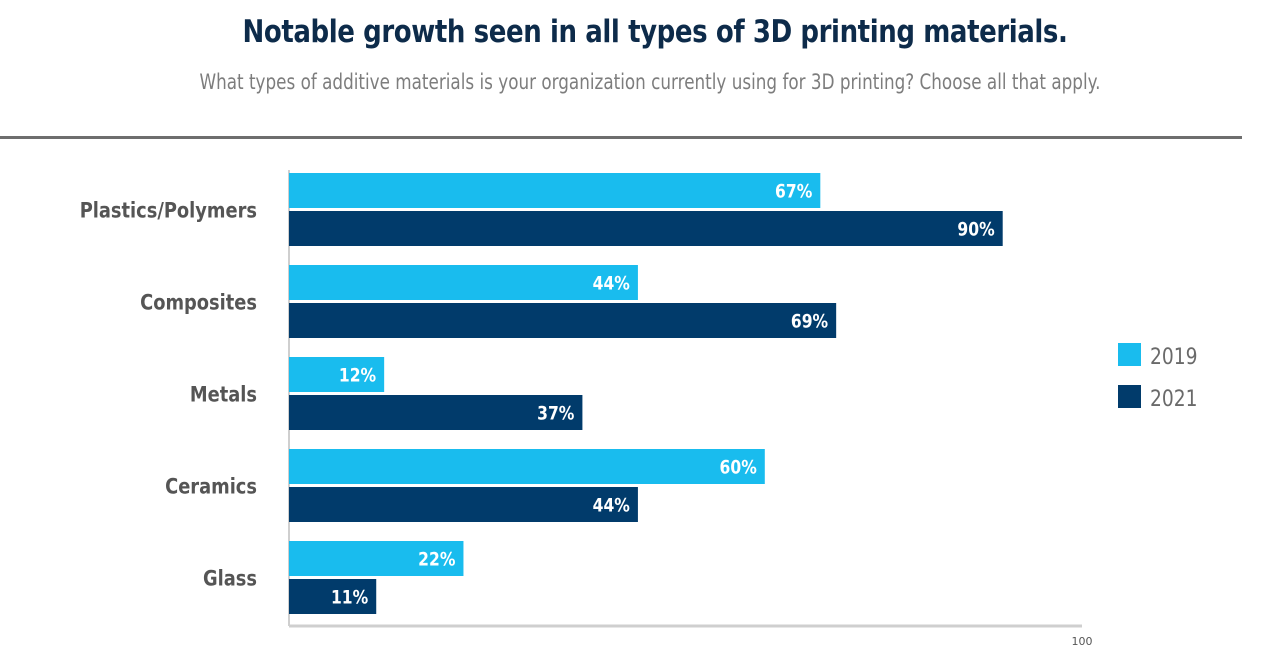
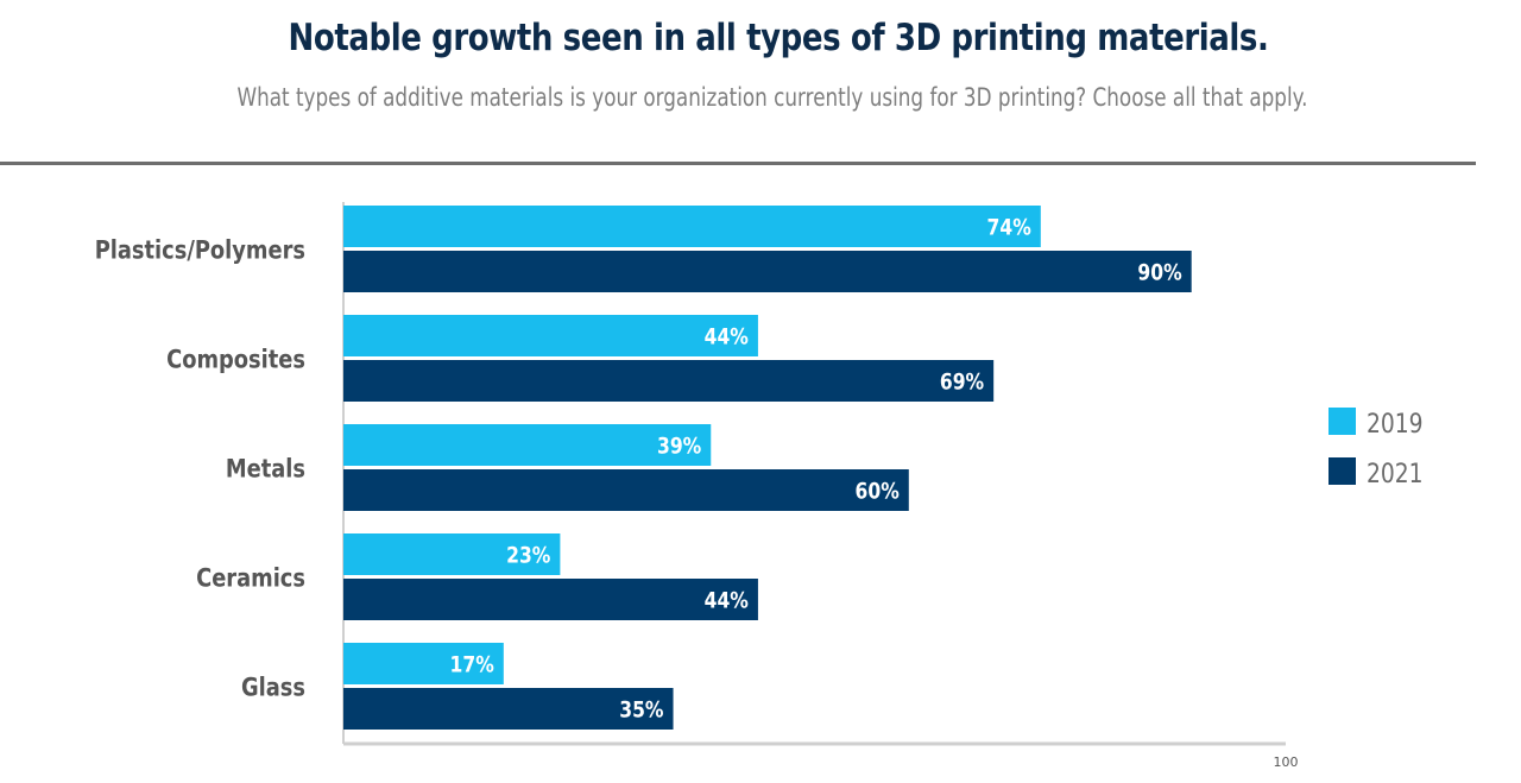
2019/Plastics/Polymers: 67% -> 74%
2019/Metals: 12% -> 39%
2021/Metals: 37% -> 60%
2019/Ceramics: 60% -> 23%
2019/Glass: 22% -> 17%
2021/Glass: 11% -> 35%
